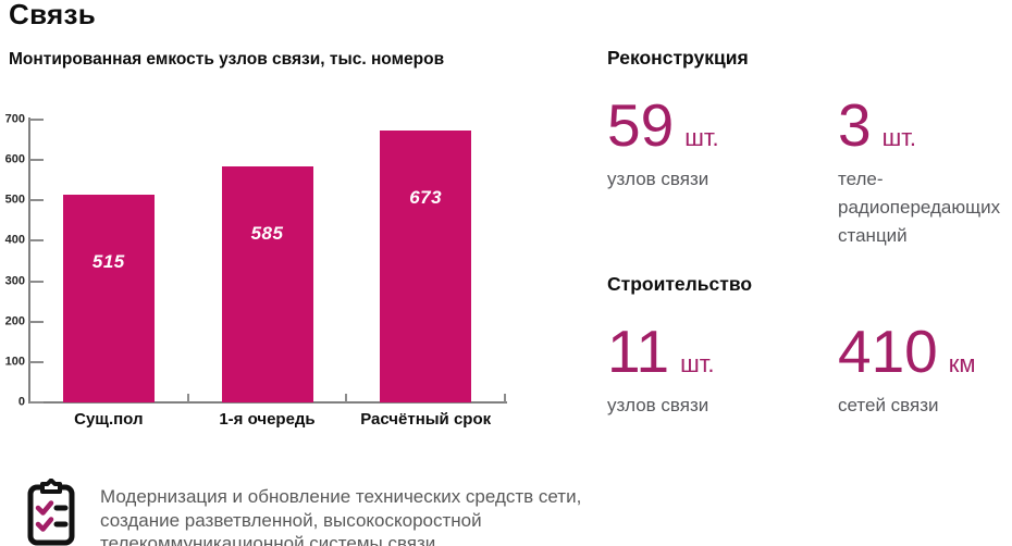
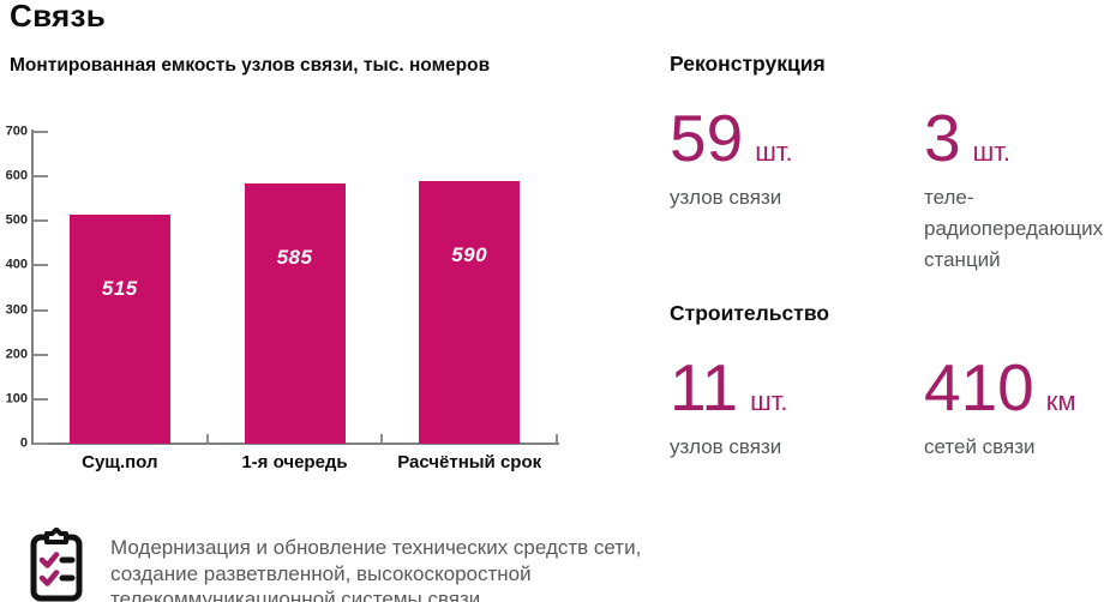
Расчётный срок: 673 -> 590
